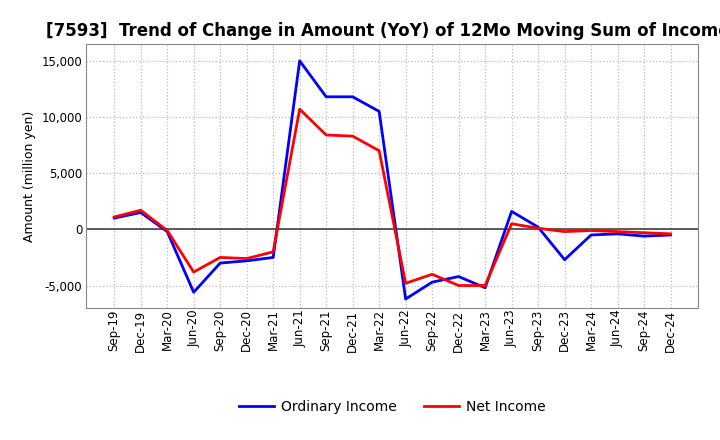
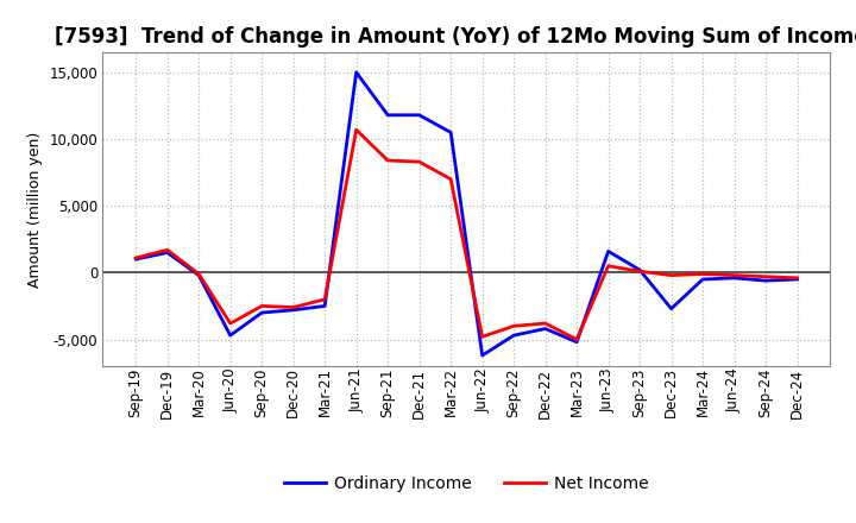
Ordinary Income/Jun-20: -5,600 -> -4,700
Net Income/Dec-22: -5,000 -> -3,800
